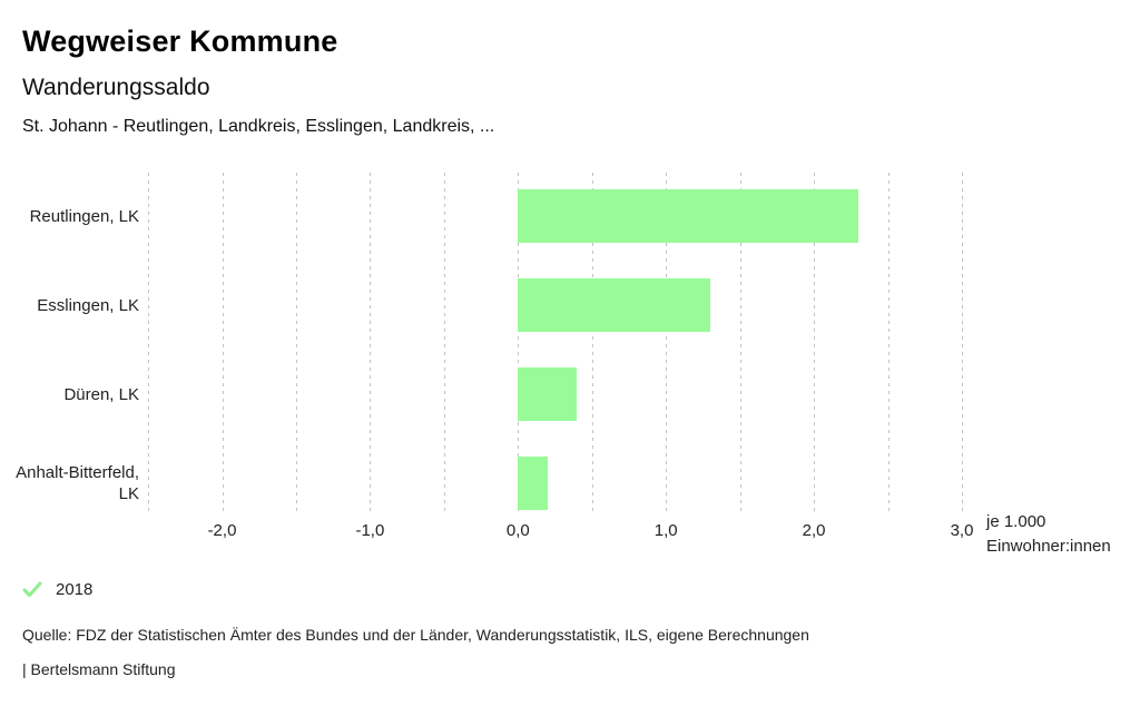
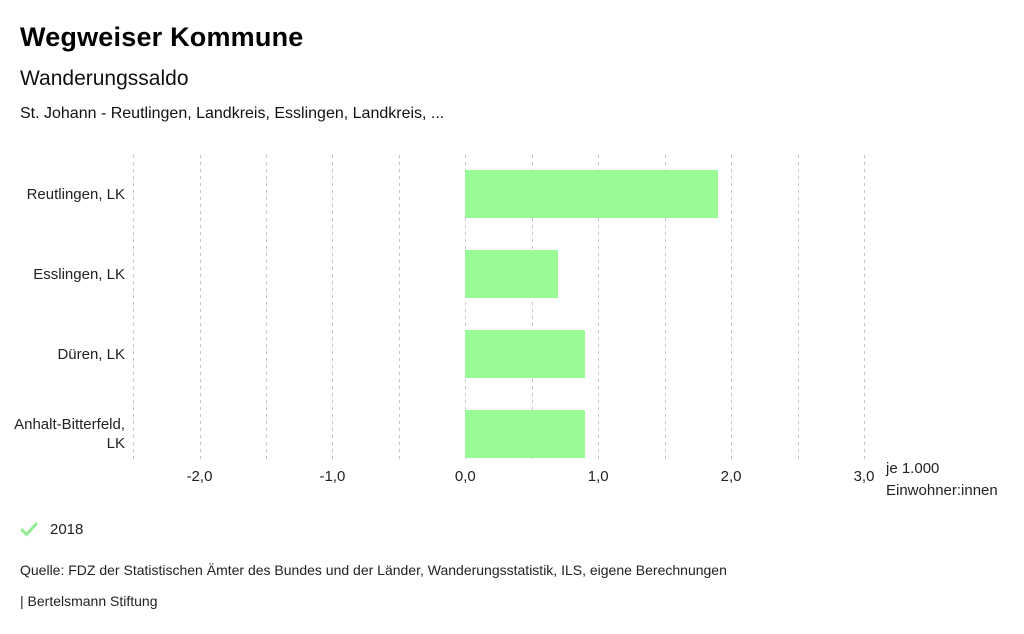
Reutlingen, LK: 2,3 -> 1,9
Esslingen, LK: 1,3 -> 0,7
Düren, LK: 0,4 -> 0,9
Anhalt-Bitterfeld, LK: 0,2 -> 0,9
